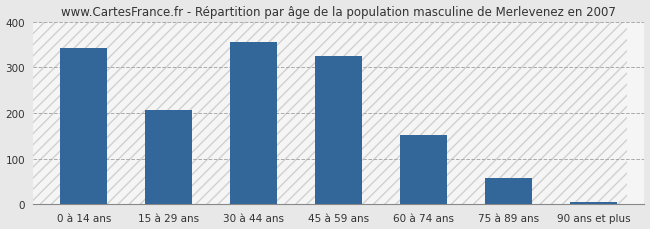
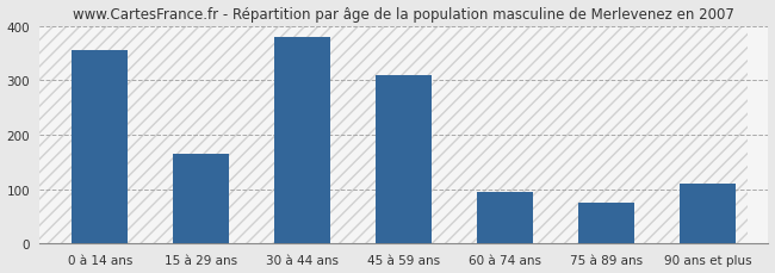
0 à 14 ans: 343 -> 355
15 à 29 ans: 207 -> 165
30 à 44 ans: 355 -> 380
45 à 59 ans: 325 -> 310
60 à 74 ans: 152 -> 95
75 à 89 ans: 57 -> 75
90 ans et plus: 5 -> 110
